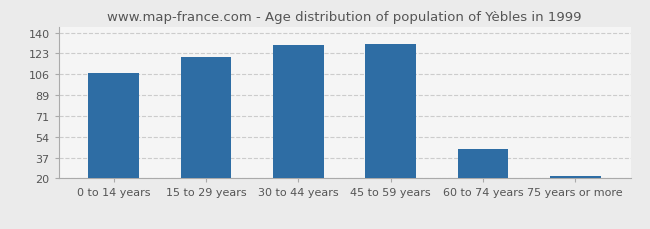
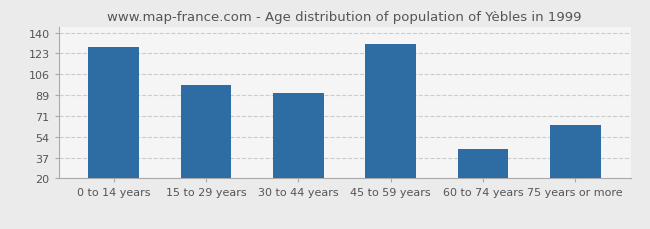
0 to 14 years: 107 -> 128
15 to 29 years: 120 -> 97
30 to 44 years: 130 -> 90
75 years or more: 22 -> 64
